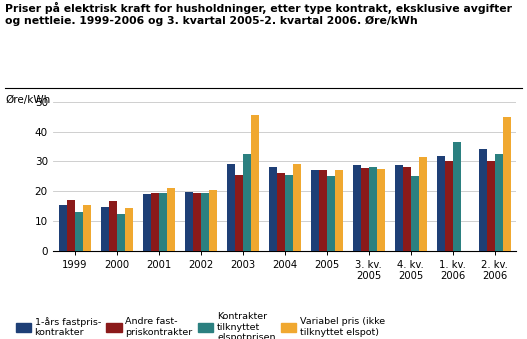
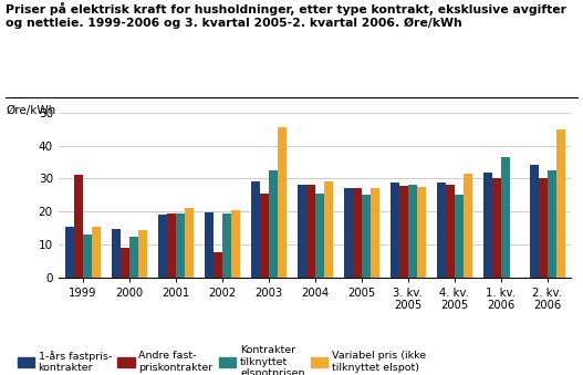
Andre fast- priskontrakter/1999: 17.0 -> 31.0
Andre fast- priskontrakter/2000: 16.8 -> 9.0
Andre fast- priskontrakter/2002: 19.3 -> 7.5
Andre fast- priskontrakter/2004: 26.0 -> 28.0
